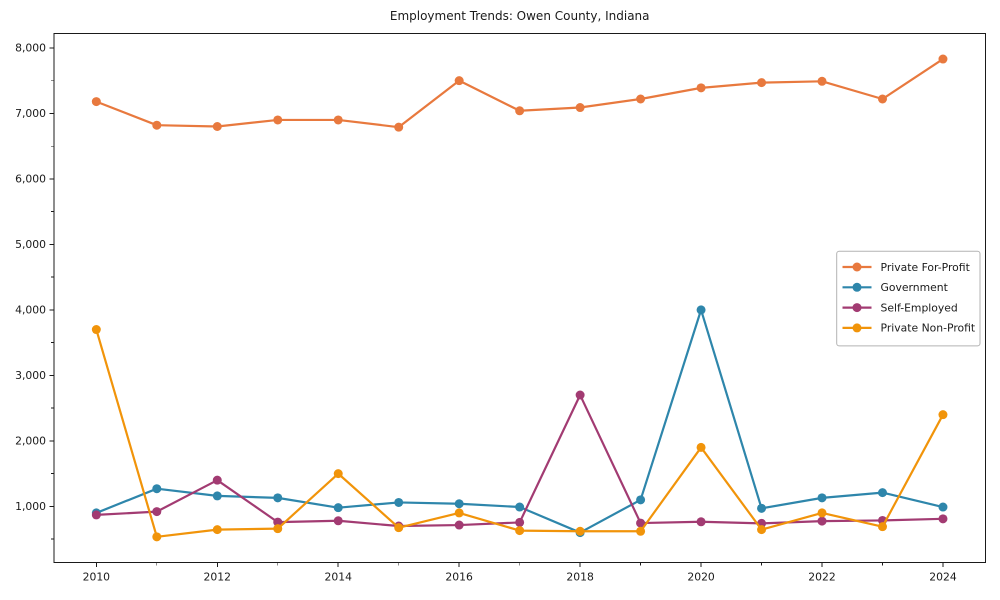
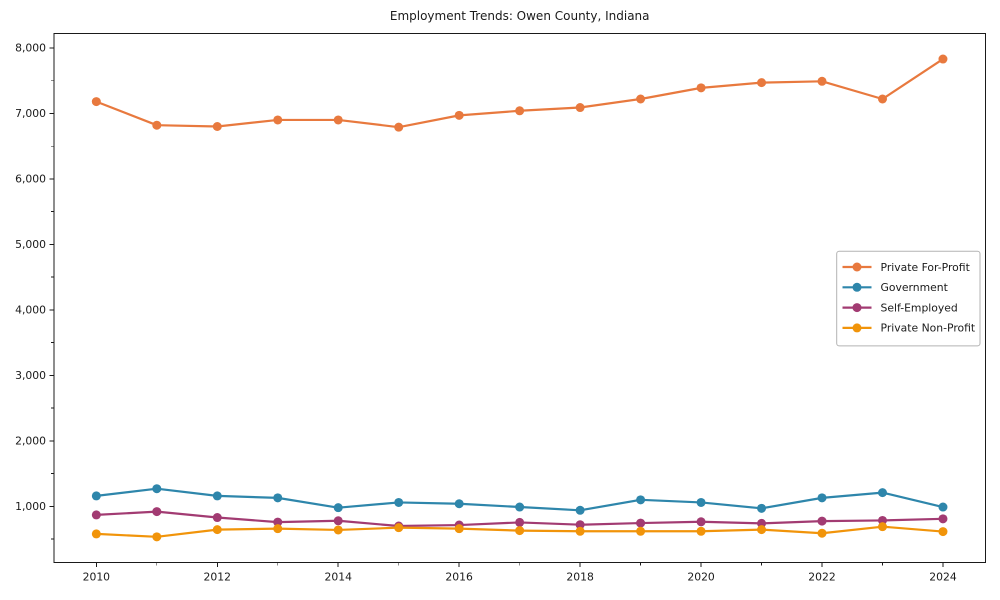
Government/2010: 900 -> 1200
Private Non-Profit/2010: 3700 -> 600
Self-Employed/2012: 1400 -> 800
Private Non-Profit/2014: 1500 -> 600
Private For-Profit/2016: 7500 -> 7000
Private Non-Profit/2016: 900 -> 700
Government/2018: 600 -> 900
Self-Employed/2018: 2700 -> 700
Government/2020: 4000 -> 1100
Private Non-Profit/2020: 1900 -> 600
Private Non-Profit/2022: 900 -> 600
Private Non-Profit/2024: 2400 -> 600
